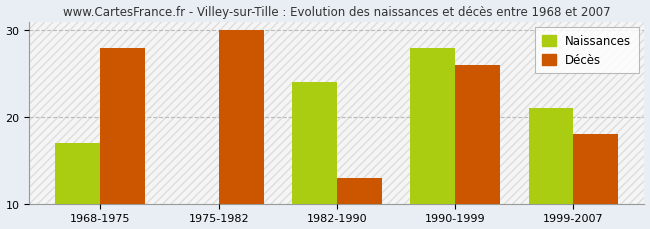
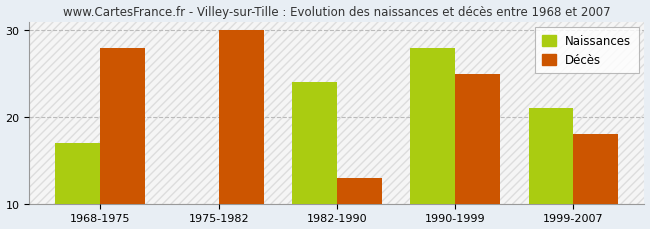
Décès/1990-1999: 26 -> 25
